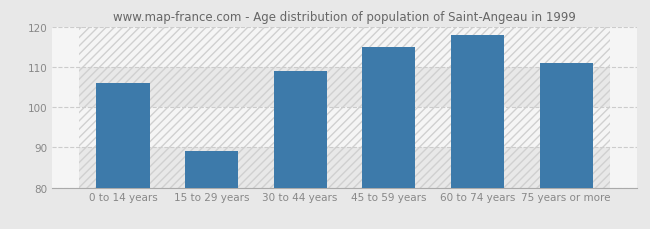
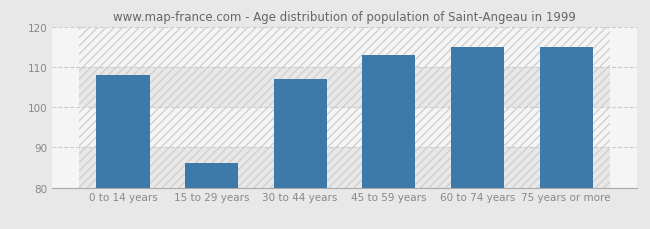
0 to 14 years: 106 -> 108
15 to 29 years: 89 -> 86
30 to 44 years: 109 -> 107
45 to 59 years: 115 -> 113
60 to 74 years: 118 -> 115
75 years or more: 111 -> 115
